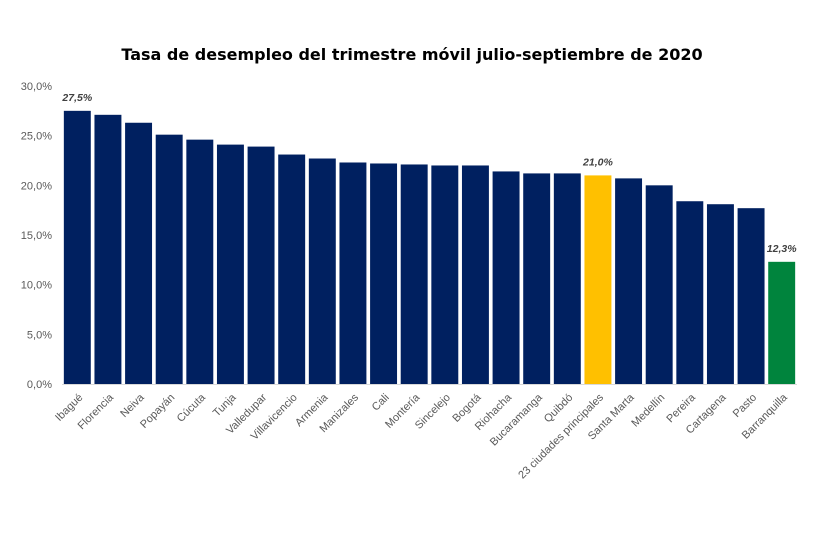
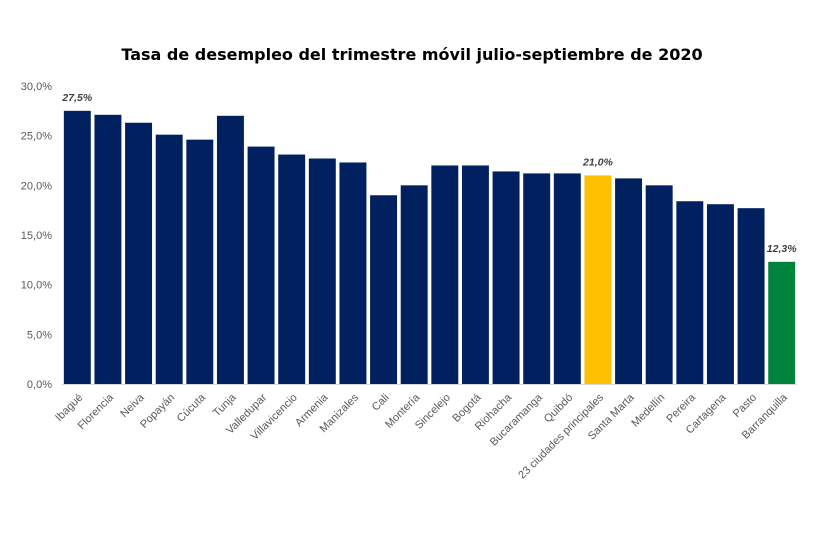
Tunja: 24% -> 27%
Cali: 22% -> 19%
Montería: 22% -> 20%
